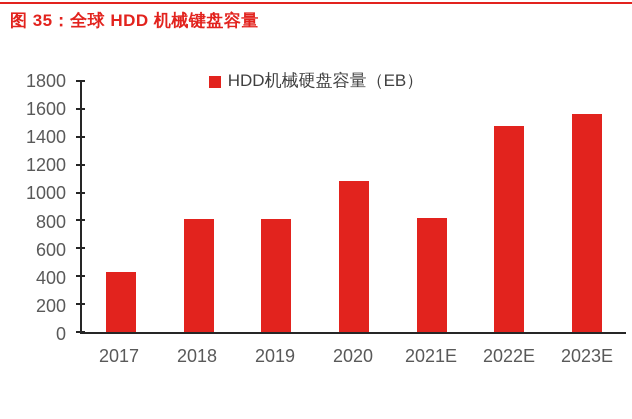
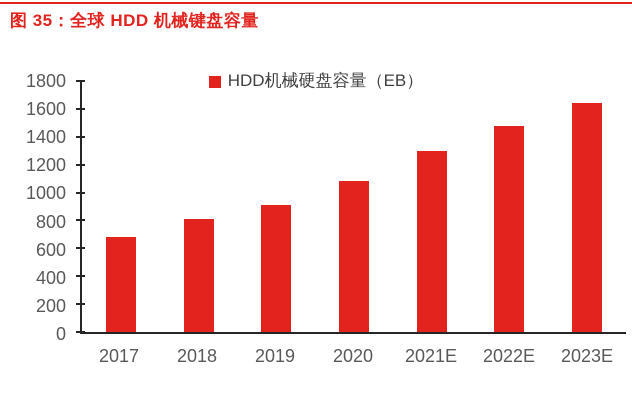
2017: 430 -> 680
2019: 810 -> 910
2021E: 820 -> 1300
2023E: 1560 -> 1640
